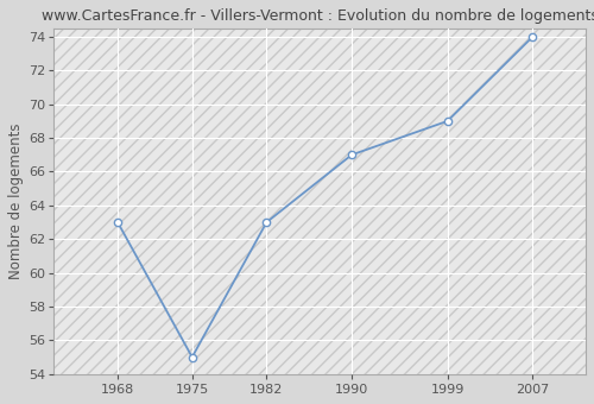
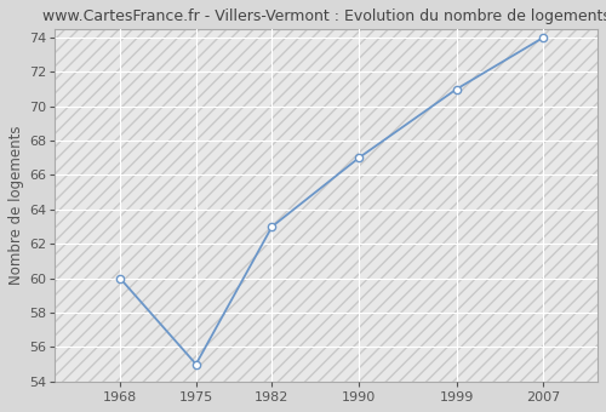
1968: 63 -> 60
1999: 69 -> 71
